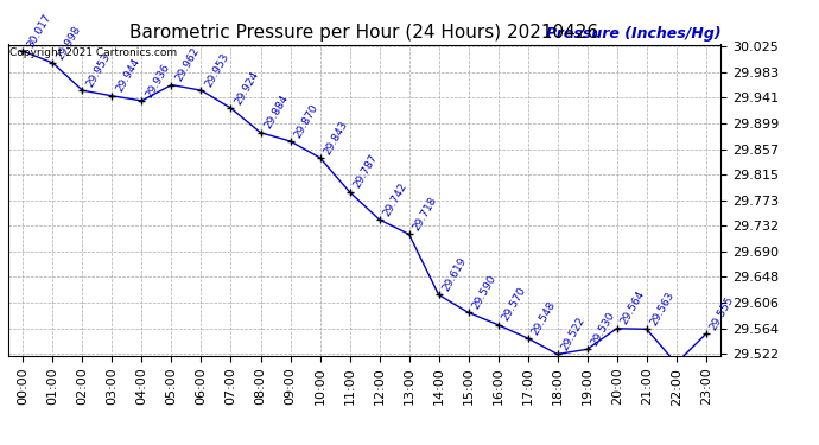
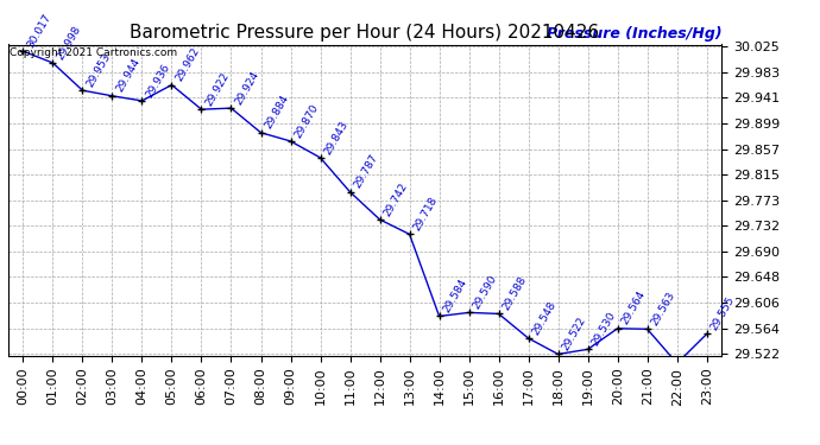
06:00: 29.953 -> 29.922
14:00: 29.619 -> 29.584
16:00: 29.570 -> 29.588
